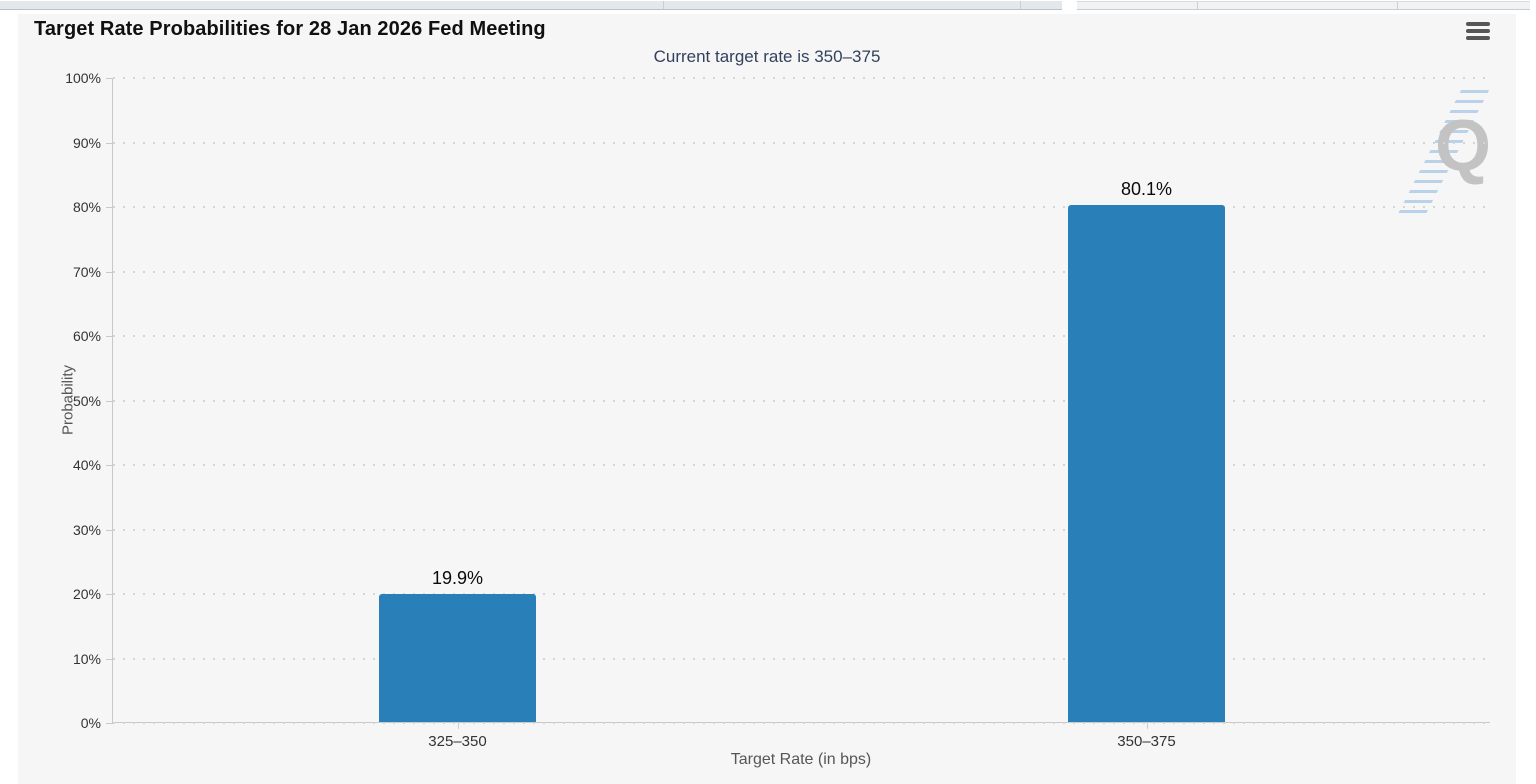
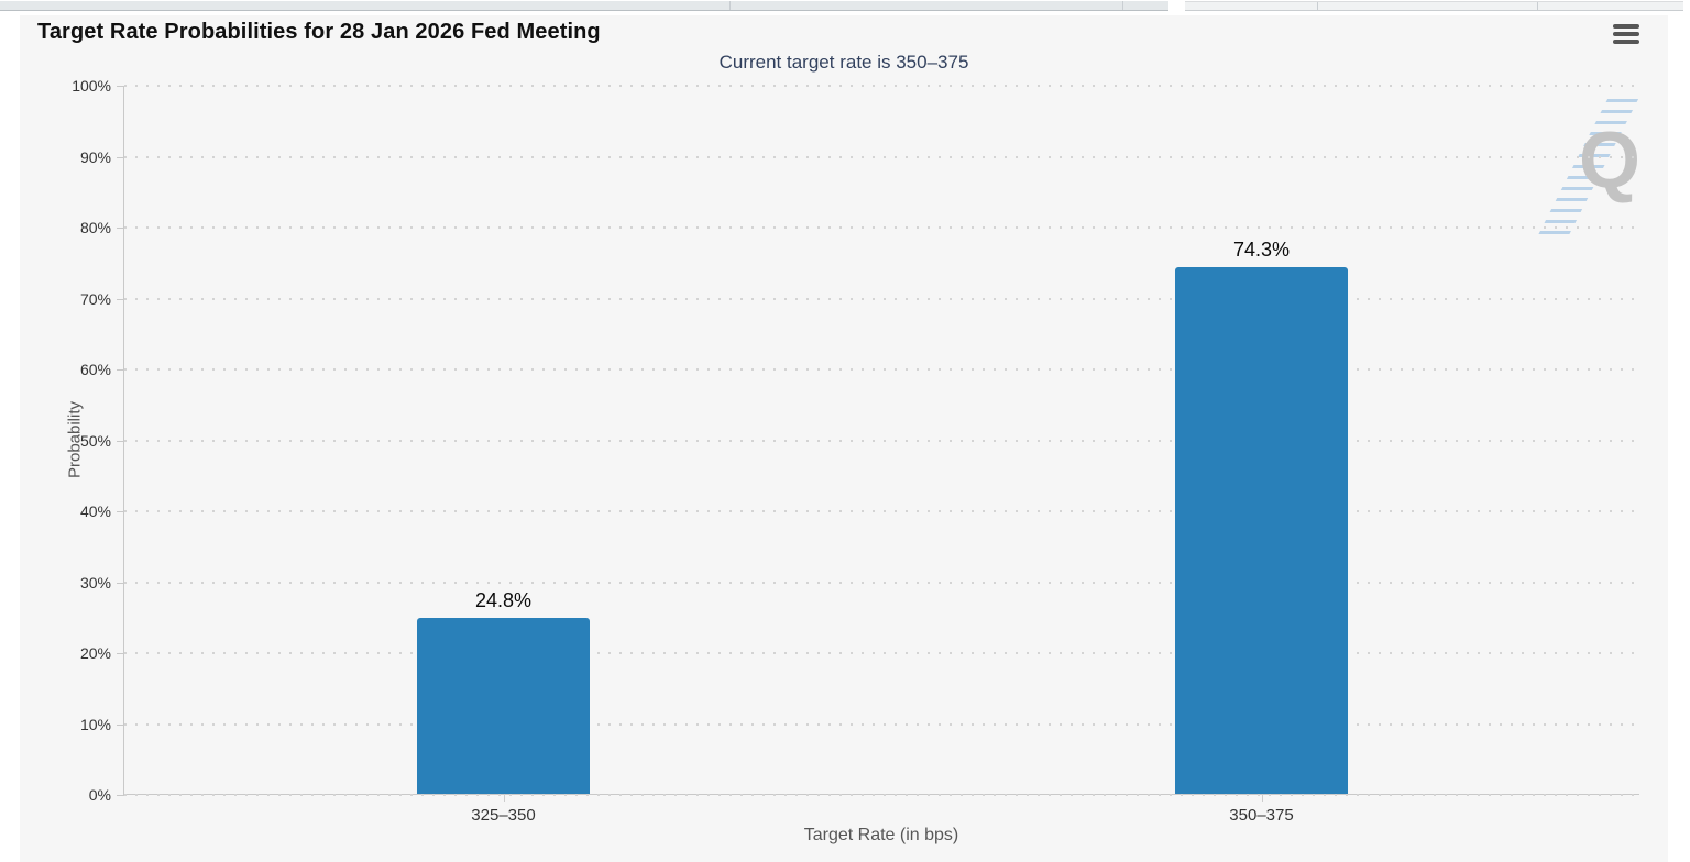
325–350: 19.9% -> 24.8%
350–375: 80.1% -> 74.3%
